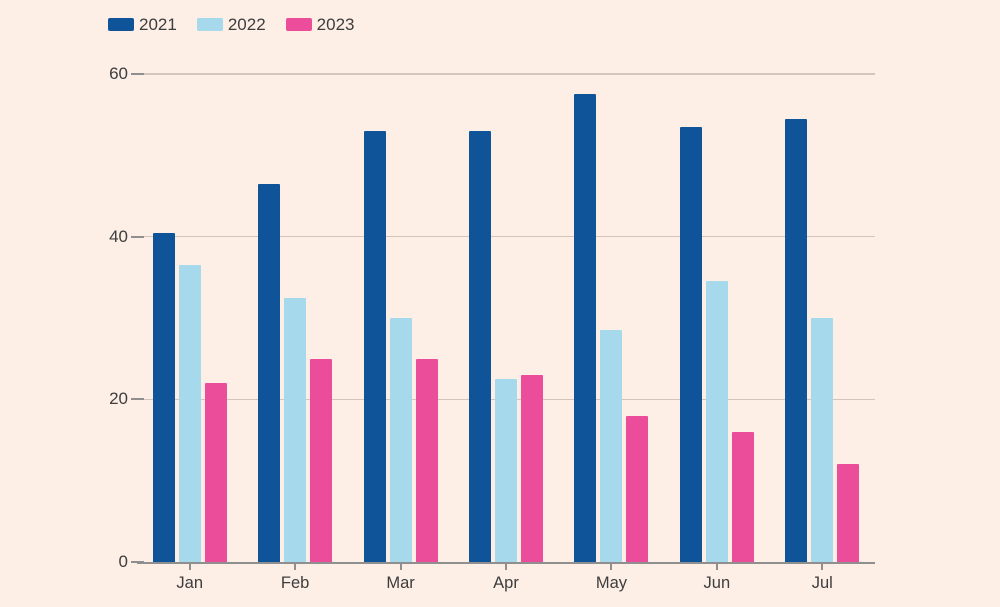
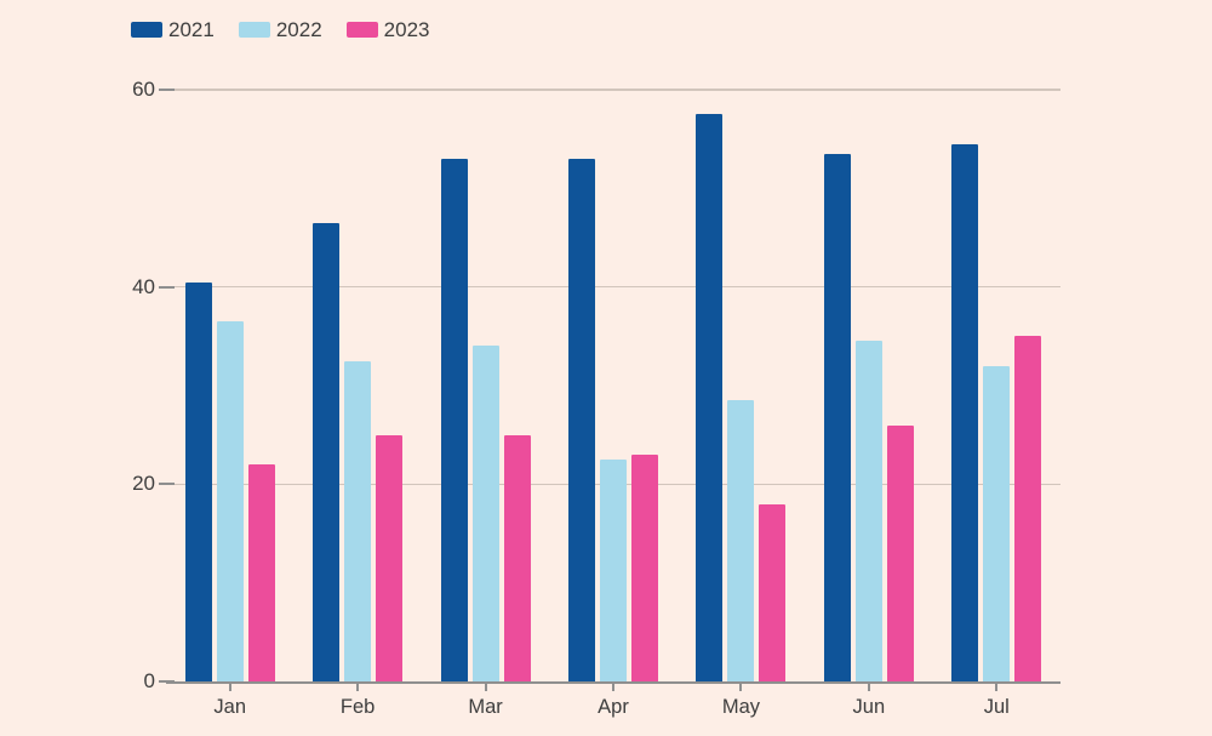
2022/Mar: 30 -> 34
2023/Jun: 16 -> 26
2022/Jul: 30 -> 32
2023/Jul: 12 -> 35
